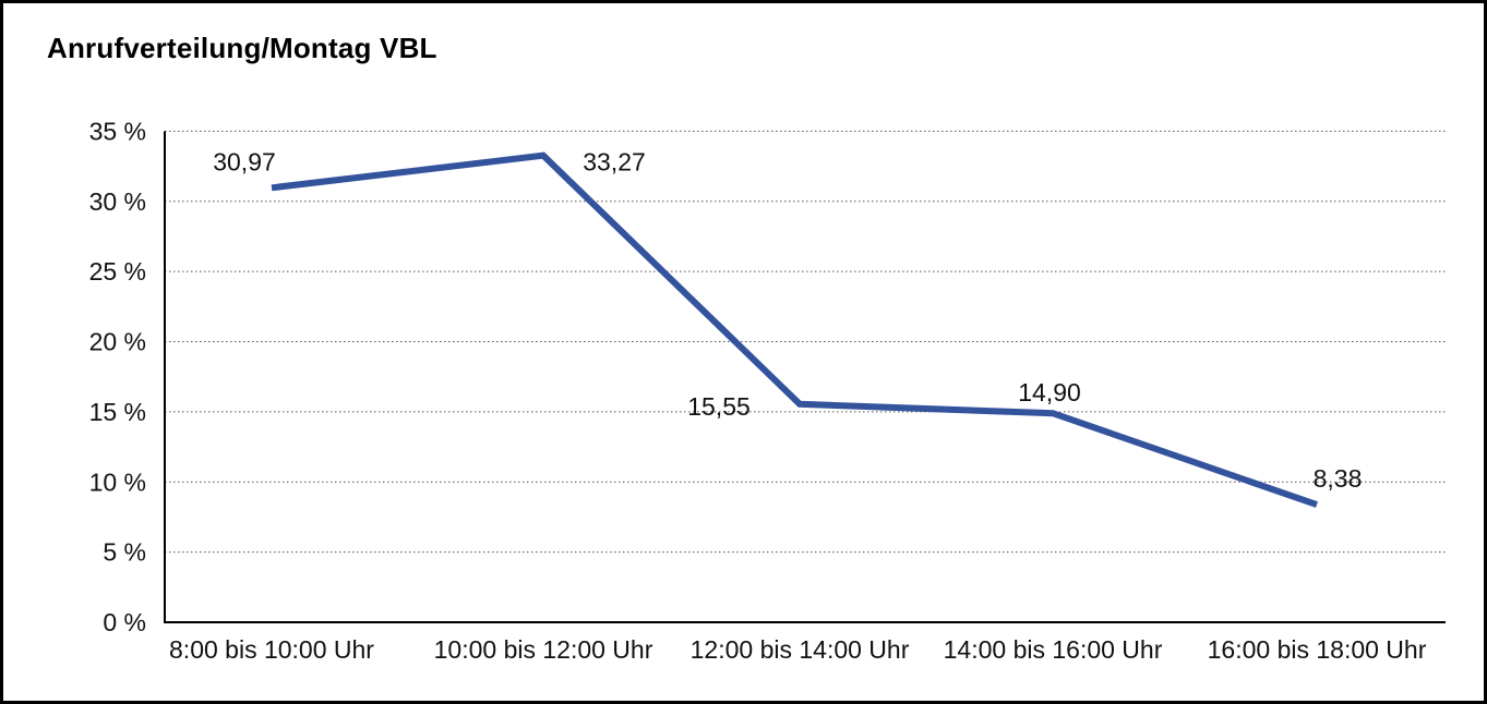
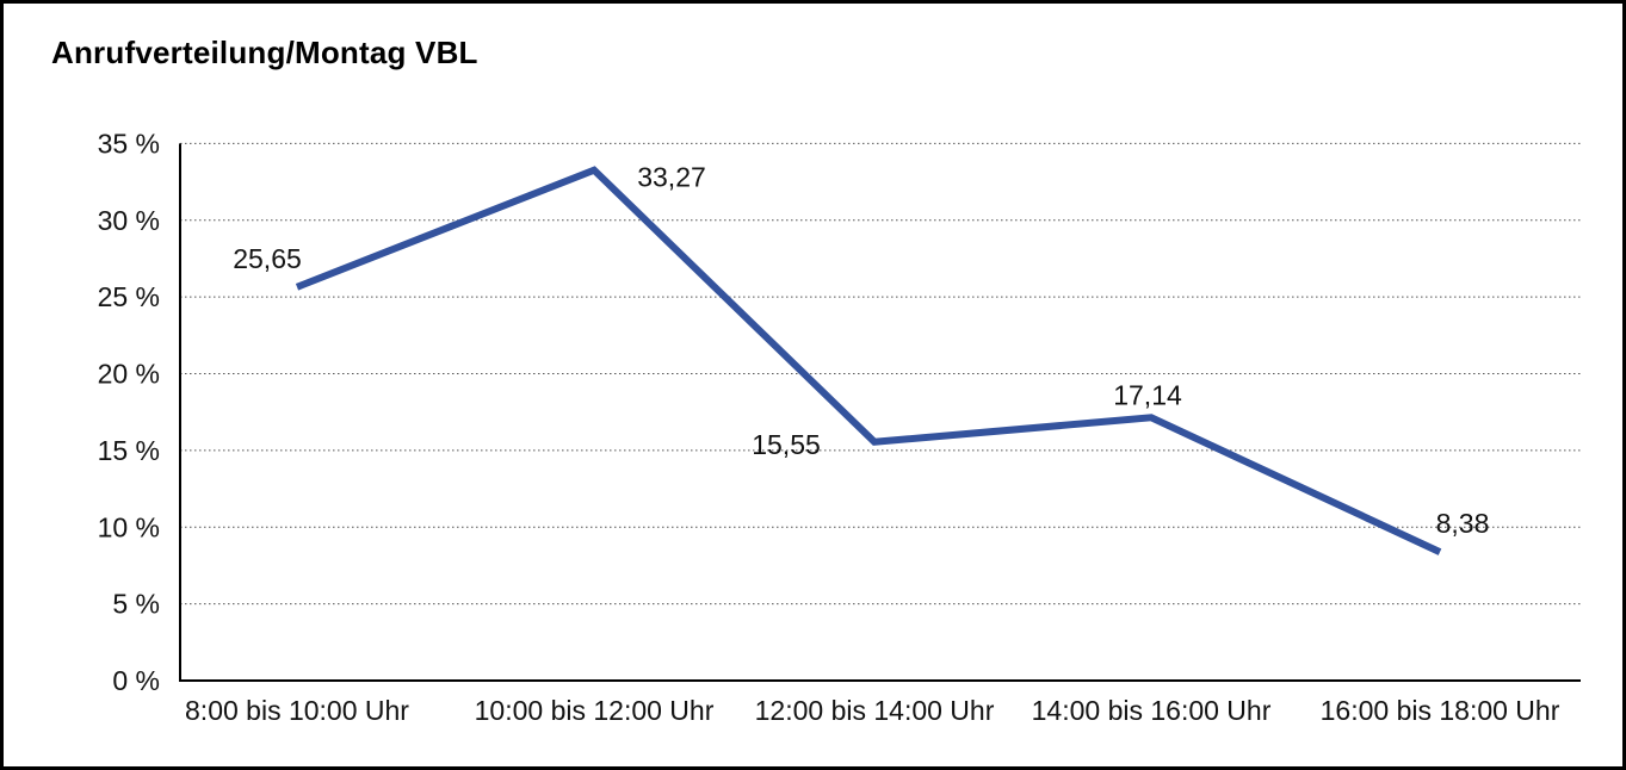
8:00 bis 10:00 Uhr: 30,97 -> 25,65
14:00 bis 16:00 Uhr: 14,90 -> 17,14
